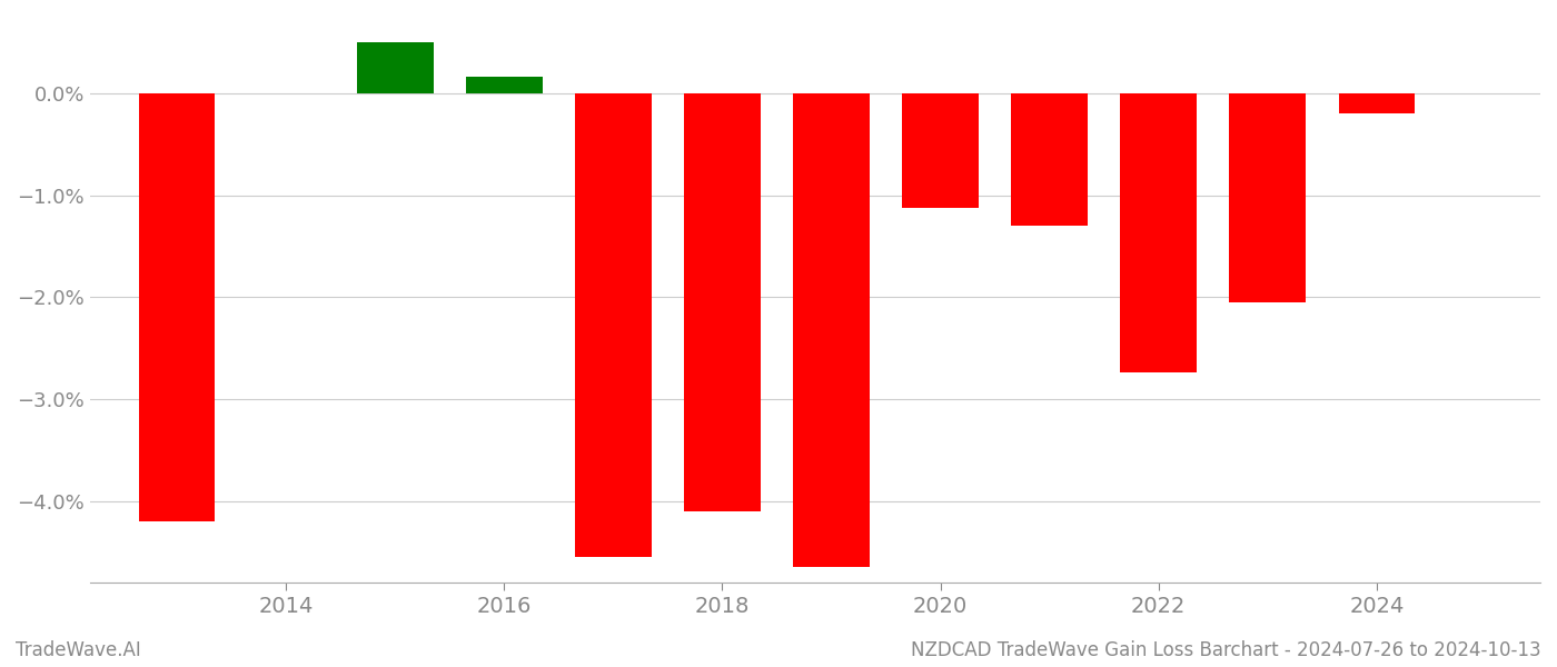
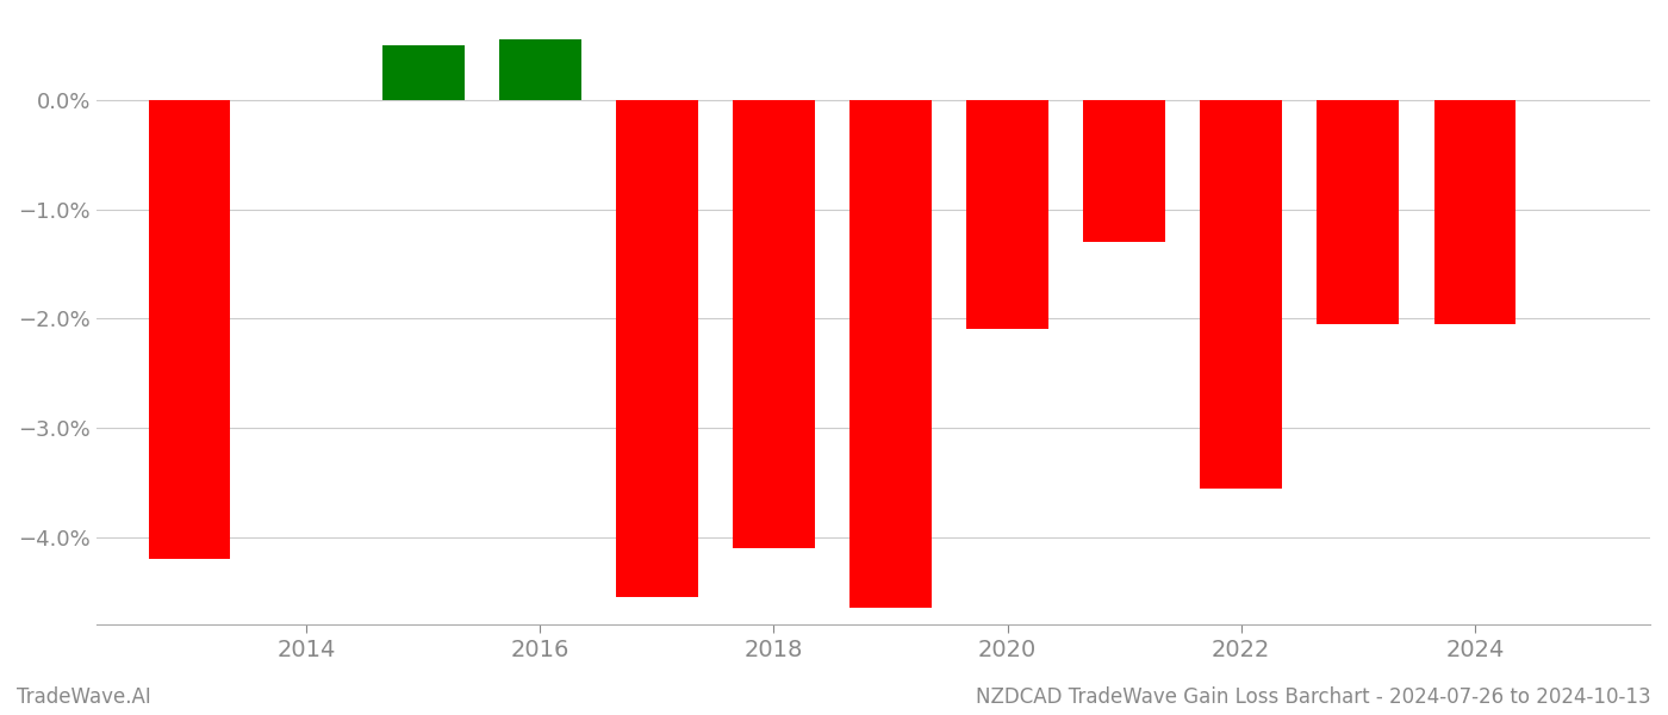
2016: 0.16% -> 0.55%
2020: -1.12% -> -2.10%
2022: -2.74% -> -3.55%
2024: -0.20% -> -2.05%
